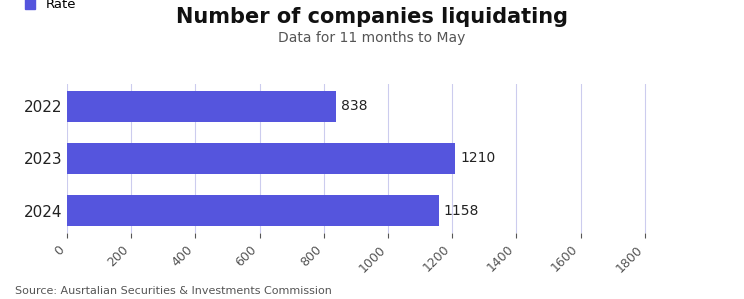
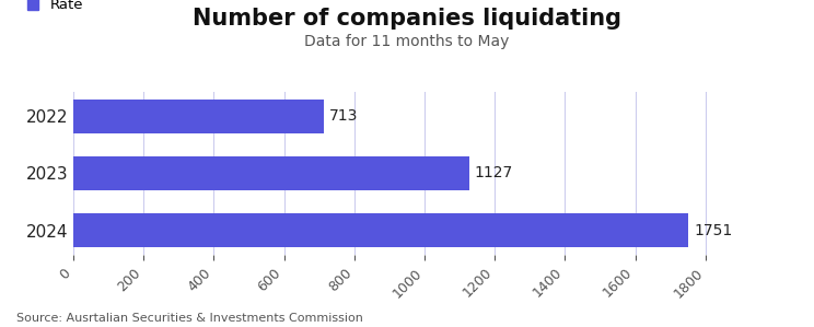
2022: 838 -> 713
2023: 1210 -> 1127
2024: 1158 -> 1751
